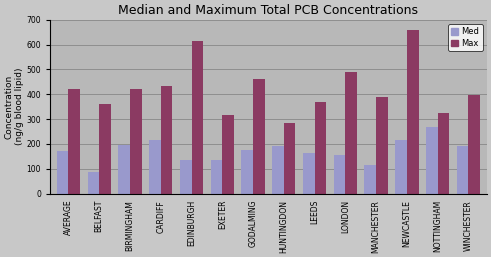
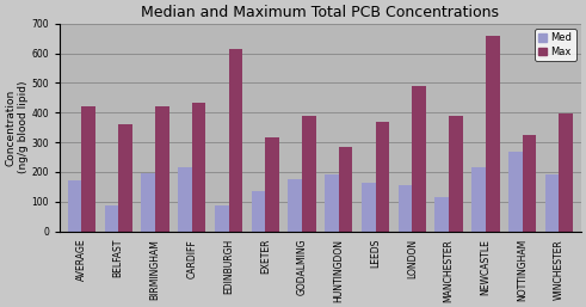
Med/EDINBURGH: 135 -> 85
Max/GODALMING: 460 -> 390
